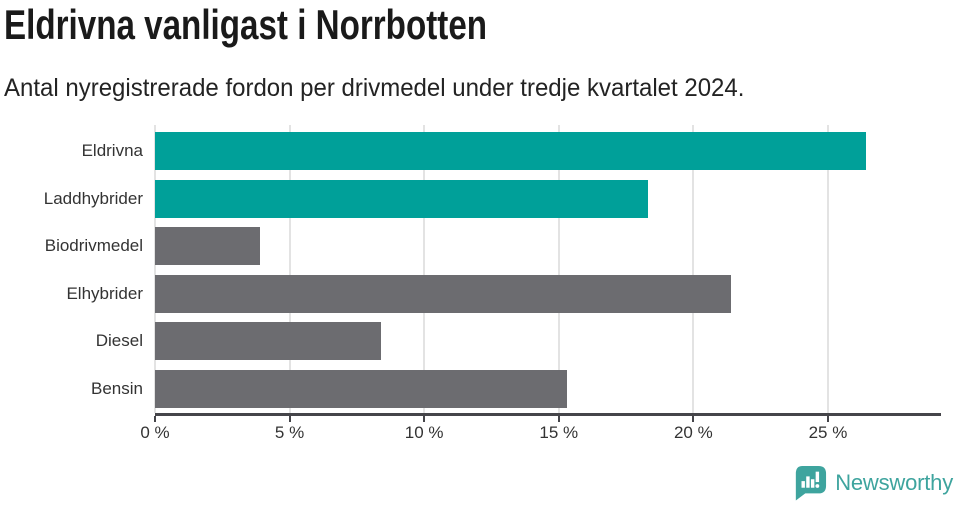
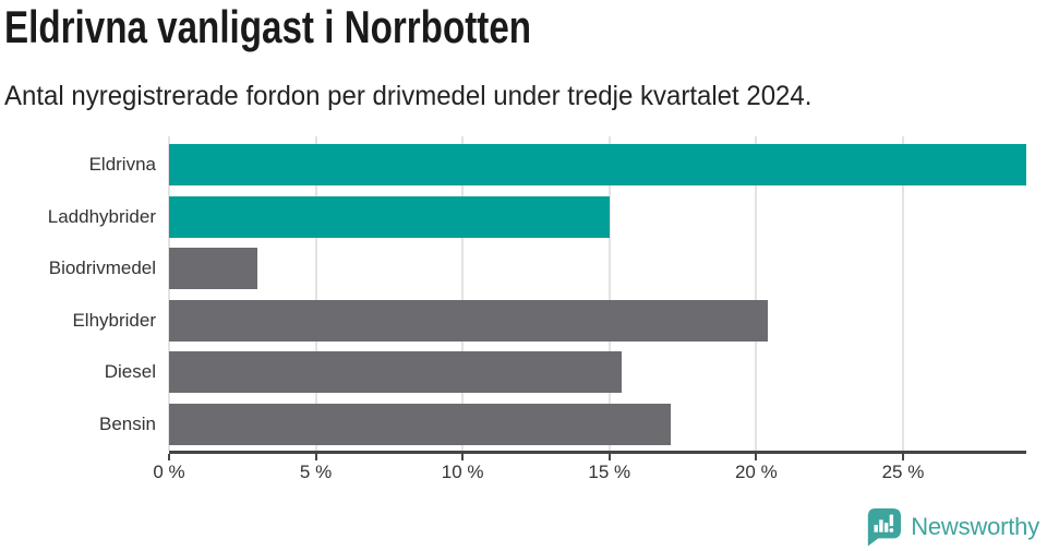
Eldrivna: 26.4% -> 29.2%
Laddhybrider: 18.3% -> 15.0%
Biodrivmedel: 3.9% -> 3.0%
Elhybrider: 21.4% -> 20.4%
Diesel: 8.4% -> 15.4%
Bensin: 15.3% -> 17.1%
